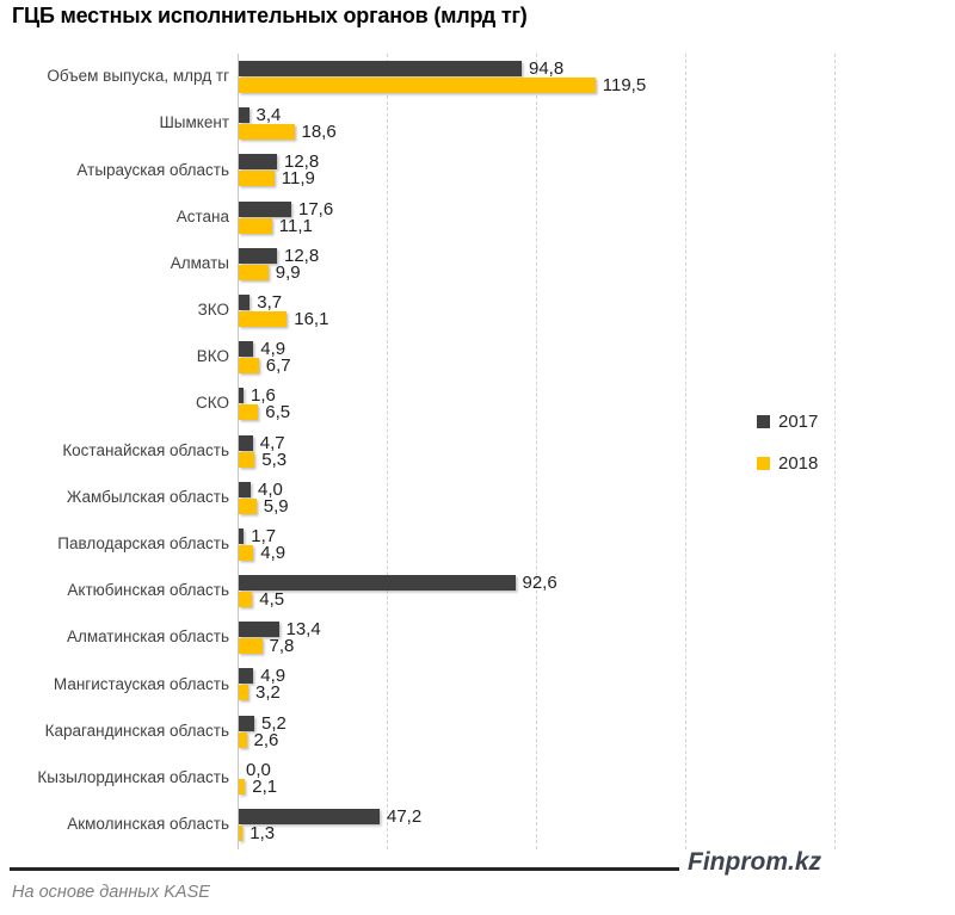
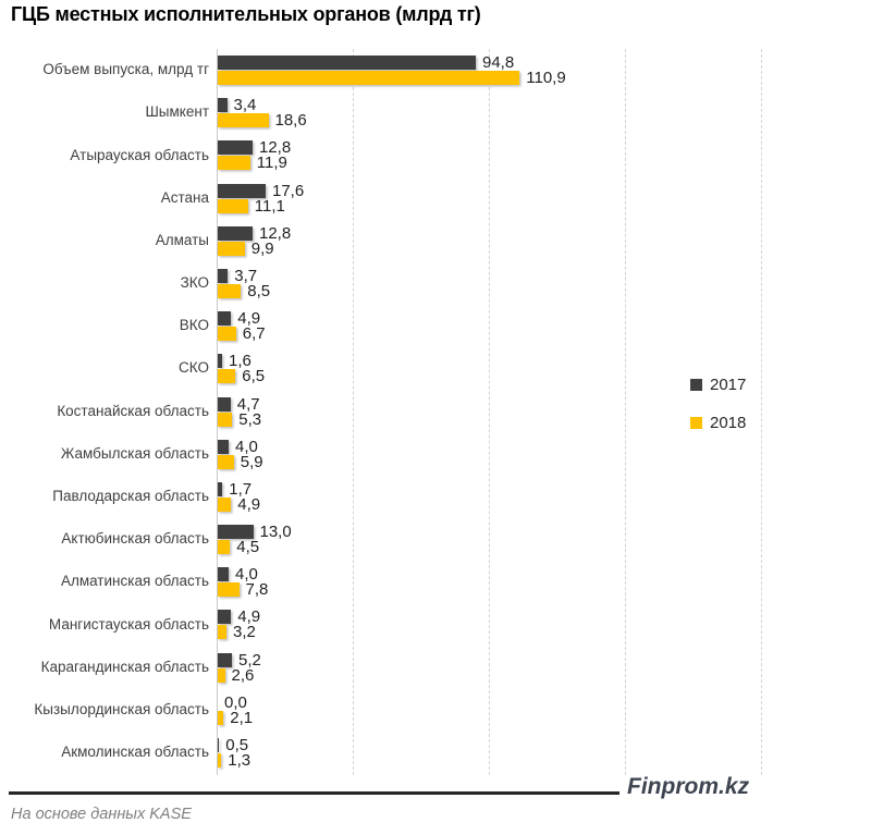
2018/Объем выпуска, млрд тг: 119,5 -> 110,9
2018/ЗКО: 16,1 -> 8,5
2017/Актюбинская область: 92,6 -> 13,0
2017/Алматинская область: 13,4 -> 4,0
2017/Акмолинская область: 47,2 -> 0,5
